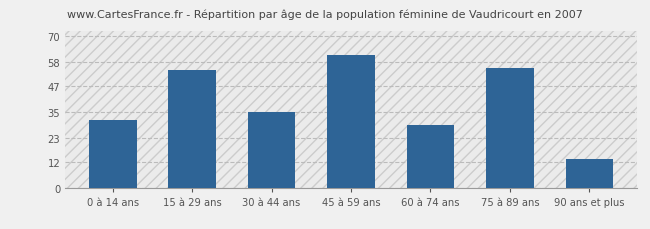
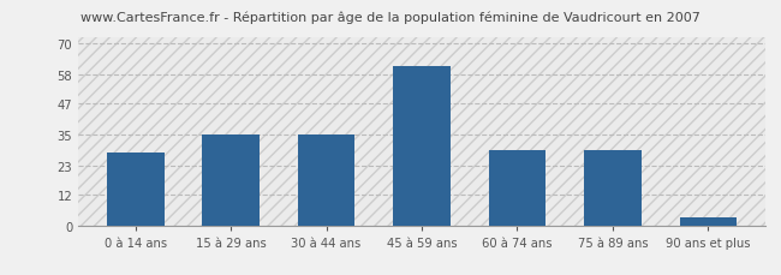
0 à 14 ans: 31 -> 28
15 à 29 ans: 54 -> 35
75 à 89 ans: 55 -> 29
90 ans et plus: 13 -> 3
